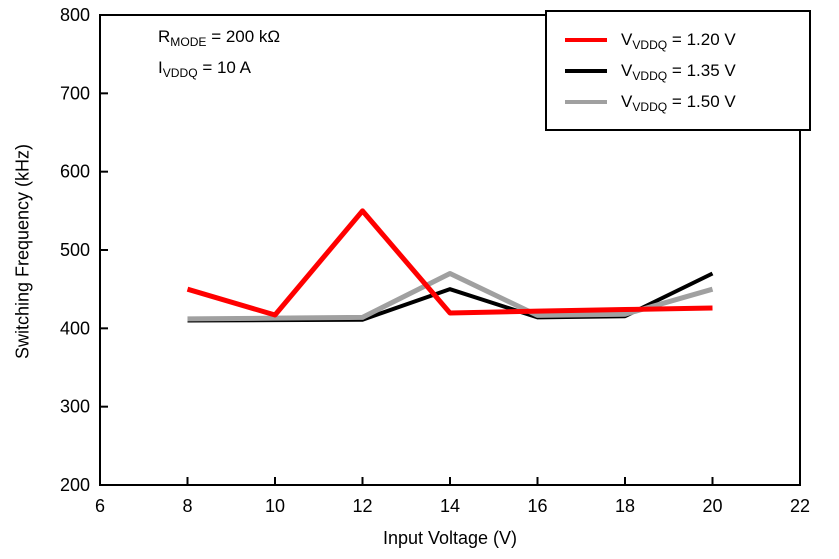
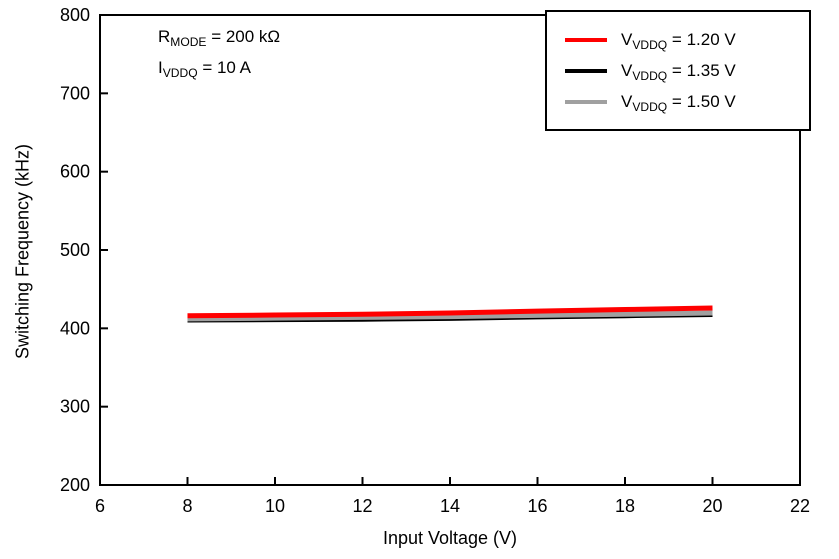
VVDDQ = 1.20 V/8: 450 -> 420
VVDDQ = 1.20 V/12: 550 -> 420
VVDDQ = 1.35 V/14: 450 -> 410
VVDDQ = 1.50 V/14: 470 -> 420
VVDDQ = 1.35 V/20: 470 -> 420
VVDDQ = 1.50 V/20: 450 -> 420
